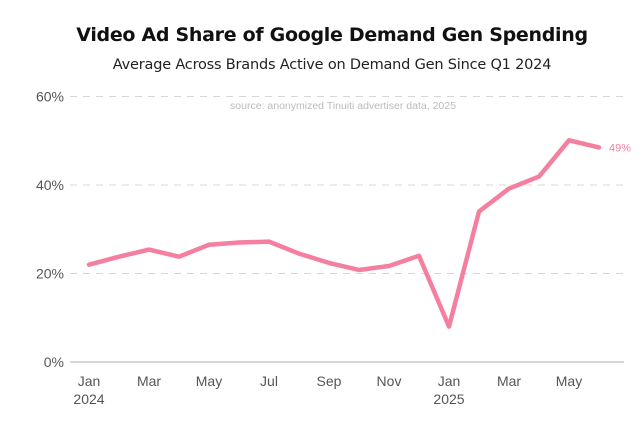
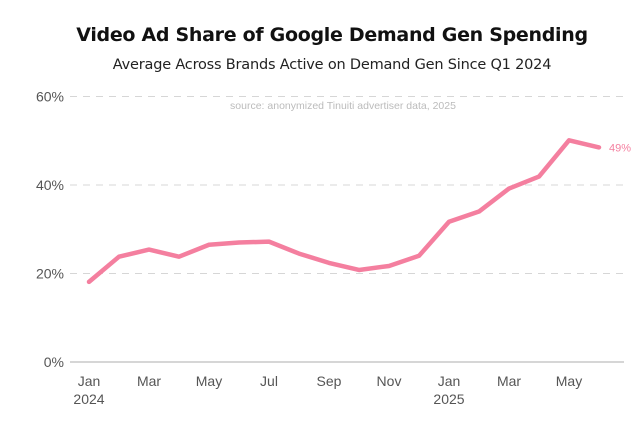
Jan 2024: 22% -> 18%
Jan 2025: 8% -> 32%
